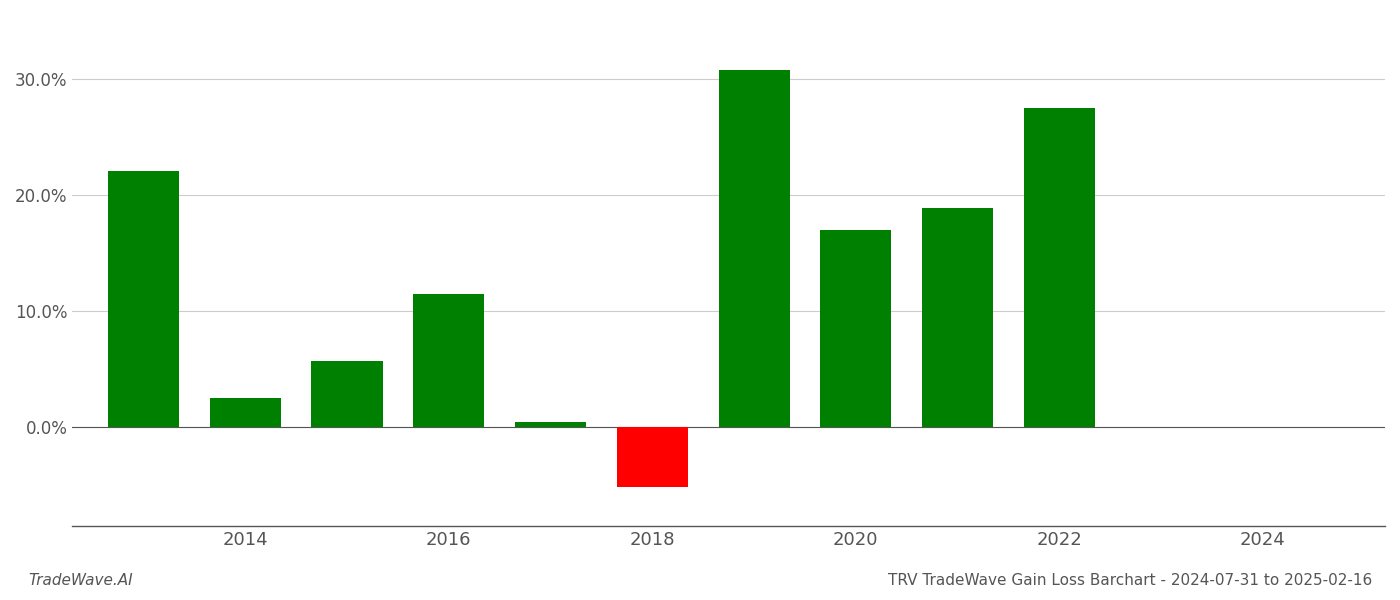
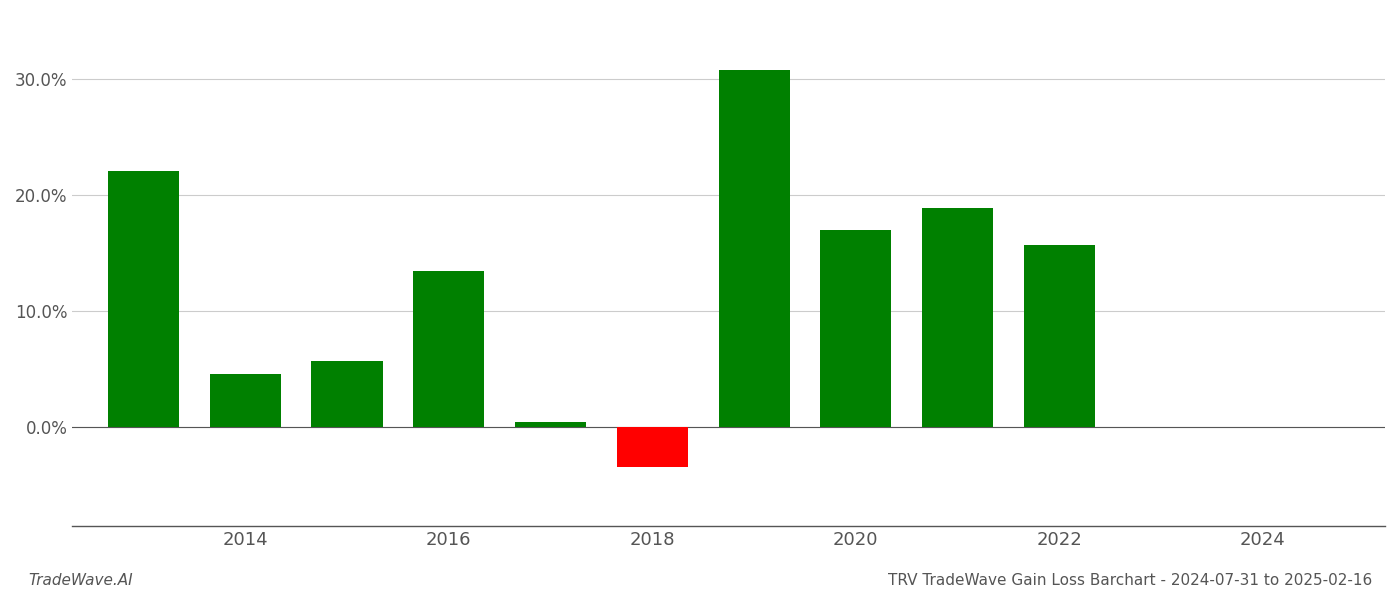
2014: 2.5% -> 4.6%
2016: 11.5% -> 13.5%
2018: -5.1% -> -3.4%
2022: 27.5% -> 15.7%
